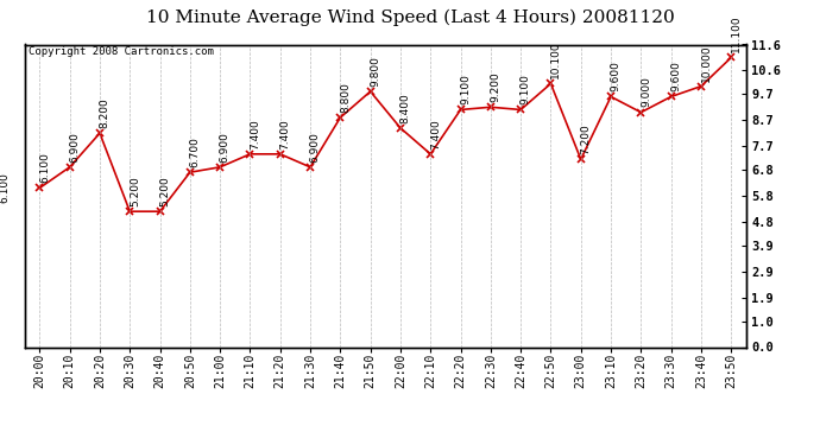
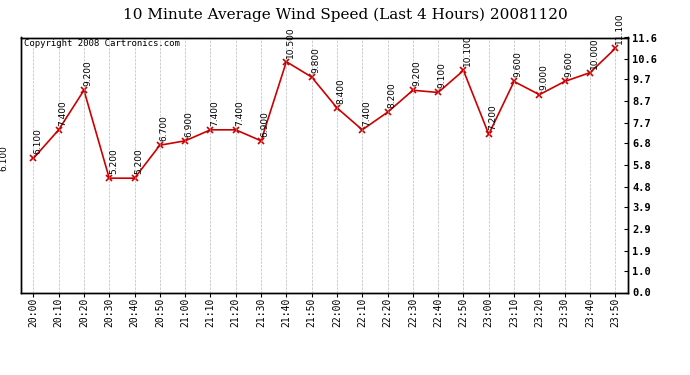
20:10: 6.900 -> 7.400
20:20: 8.200 -> 9.200
21:40: 8.800 -> 10.500
22:20: 9.100 -> 8.200
